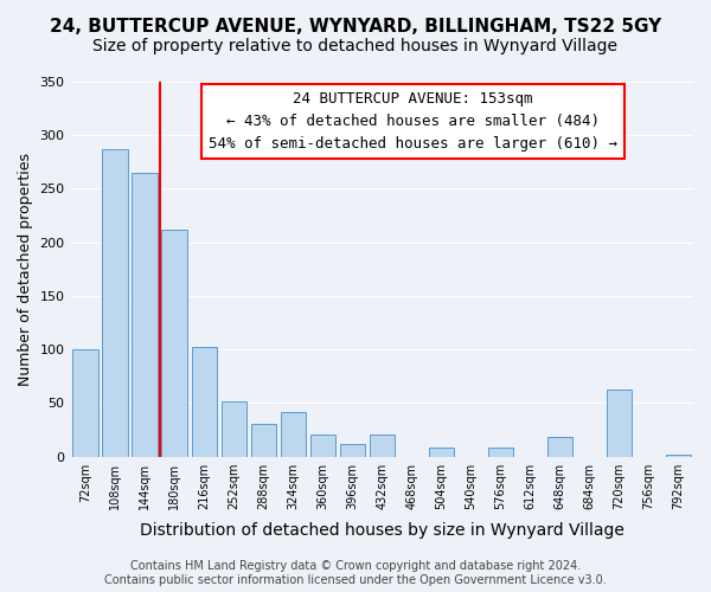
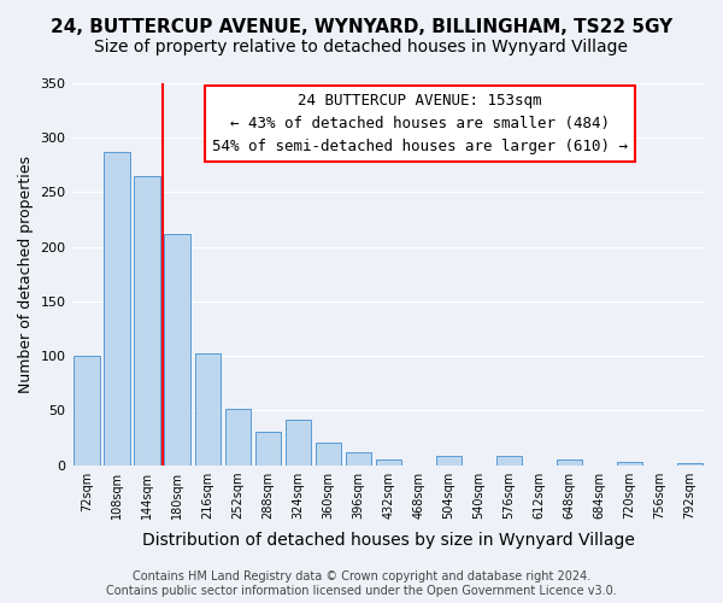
432sqm: 20 -> 5
648sqm: 18 -> 5
720sqm: 62 -> 3
